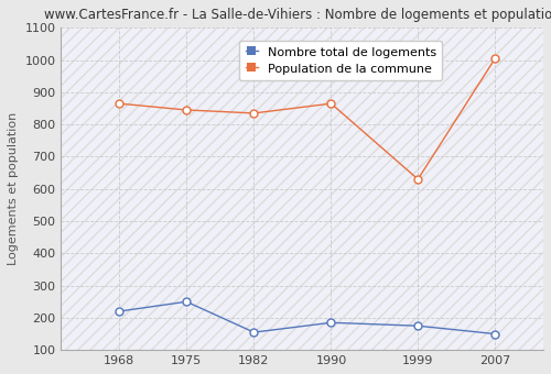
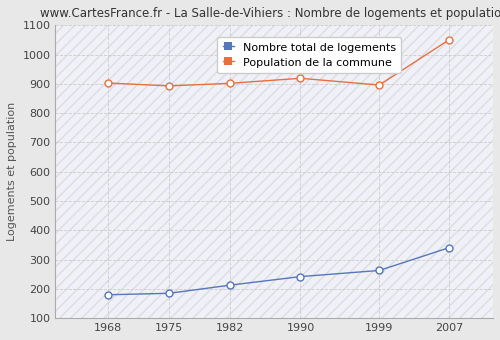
Nombre total de logements/1968: 220 -> 180
Population de la commune/1968: 865 -> 903
Nombre total de logements/1975: 250 -> 185
Population de la commune/1975: 845 -> 893
Nombre total de logements/1982: 155 -> 213
Population de la commune/1982: 835 -> 902
Nombre total de logements/1990: 185 -> 242
Population de la commune/1990: 865 -> 919
Nombre total de logements/1999: 175 -> 263
Population de la commune/1999: 630 -> 896
Nombre total de logements/2007: 150 -> 341
Population de la commune/2007: 1005 -> 1051
